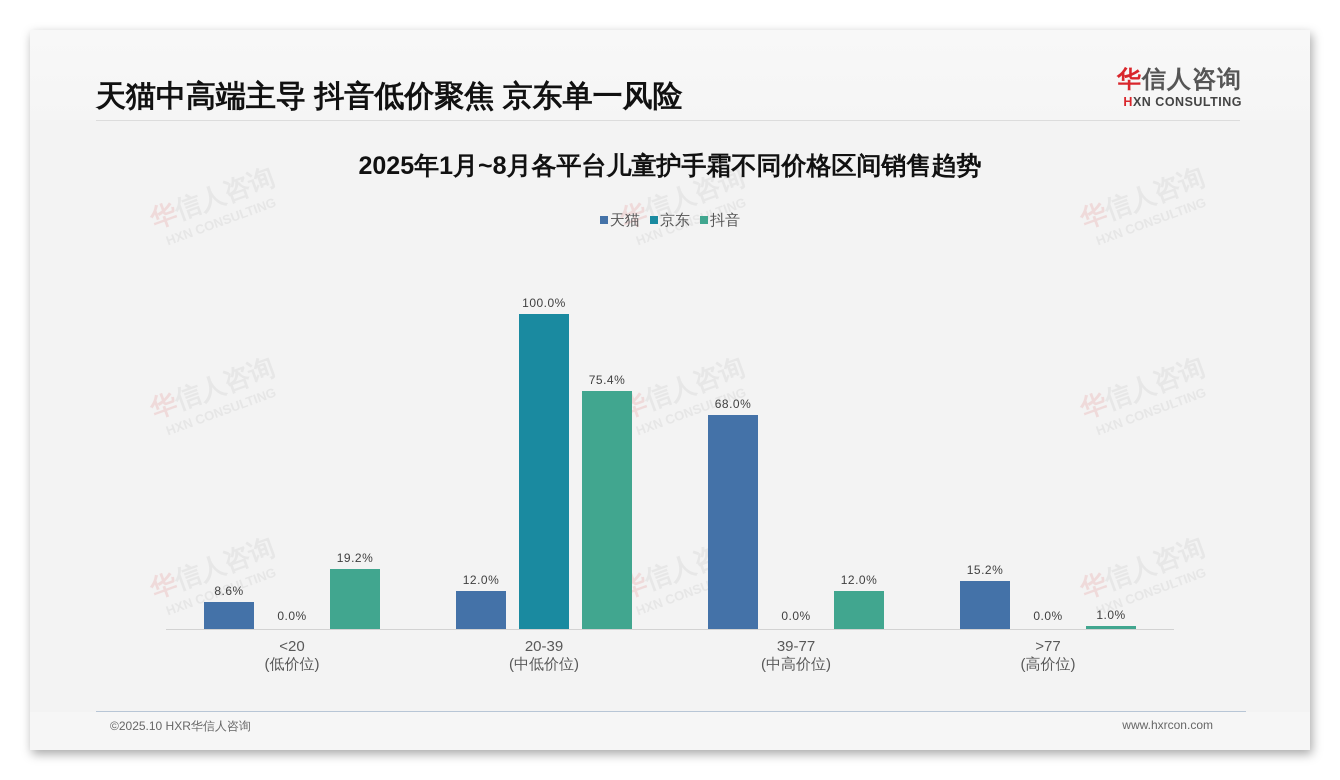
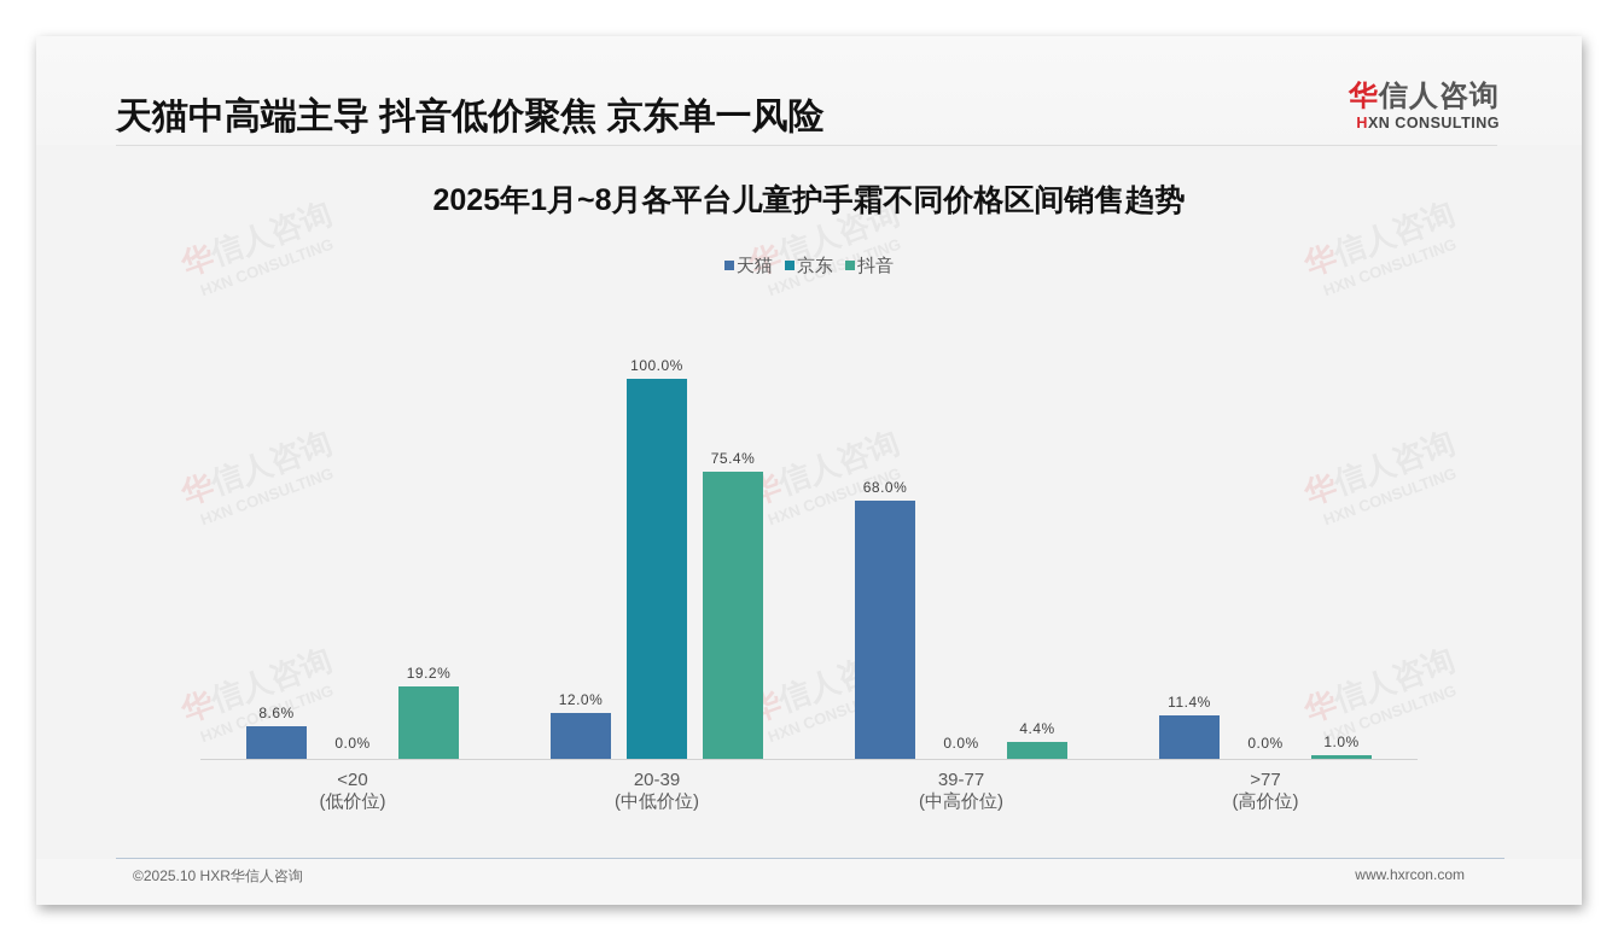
抖音/39-77 (中高价位): 12.0% -> 4.4%
天猫/>77 (高价位): 15.2% -> 11.4%
